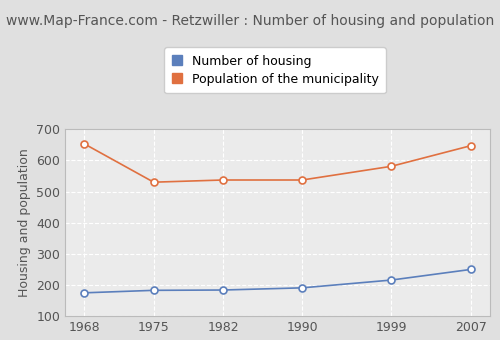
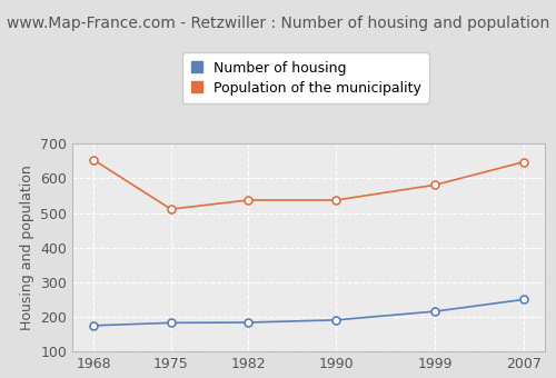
Population of the municipality/1975: 530 -> 511
